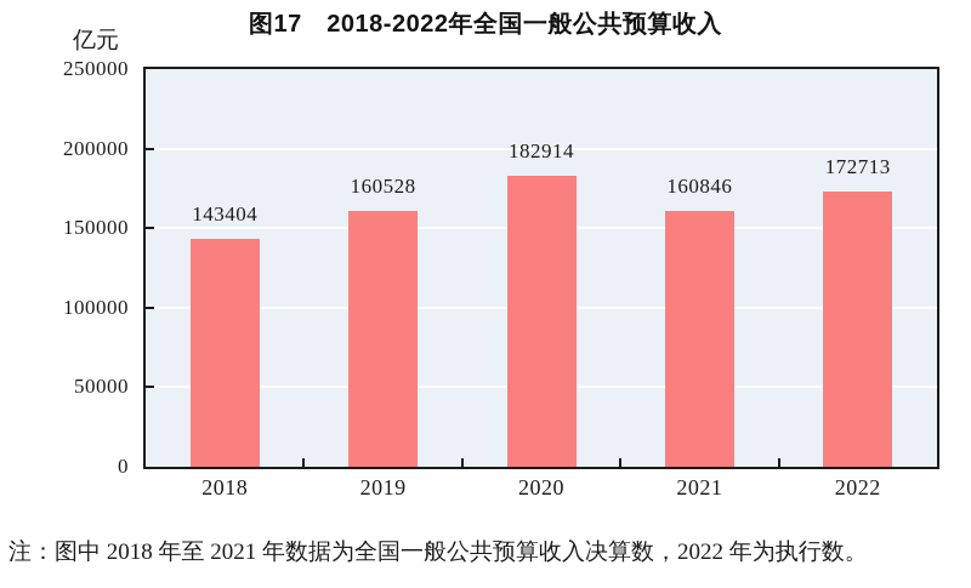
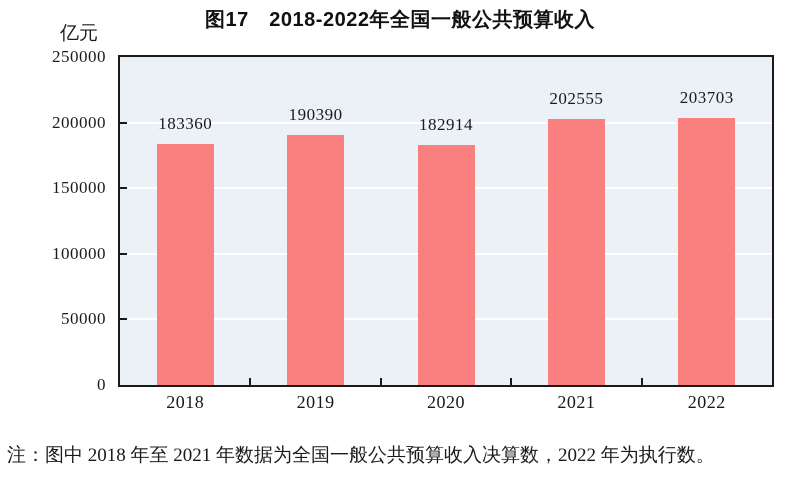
2018: 143404 -> 183360
2019: 160528 -> 190390
2021: 160846 -> 202555
2022: 172713 -> 203703
